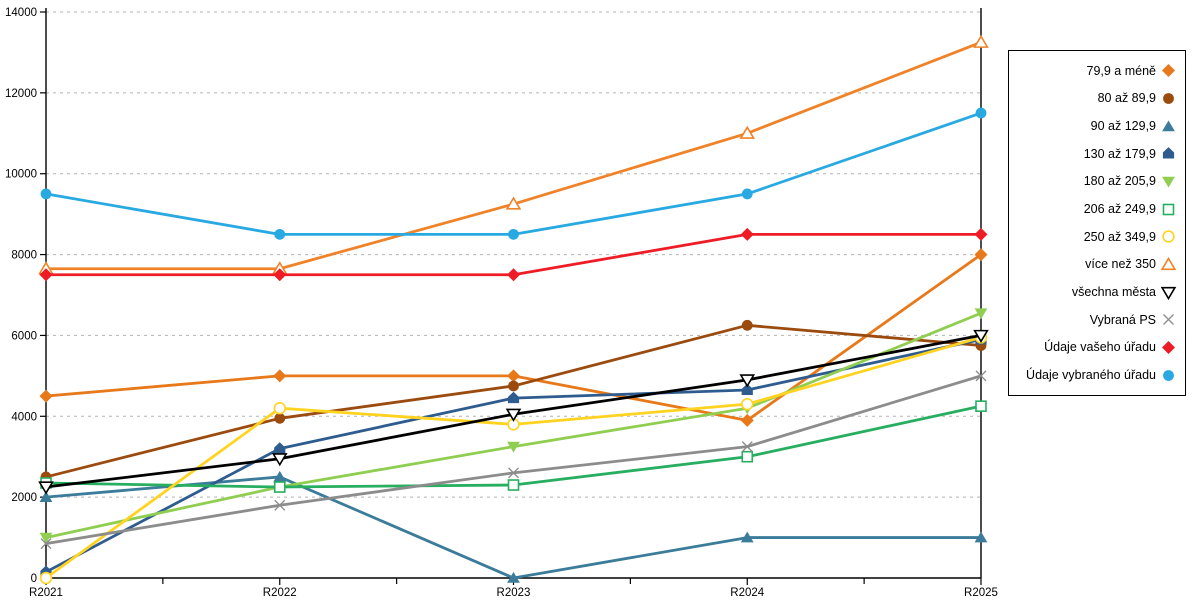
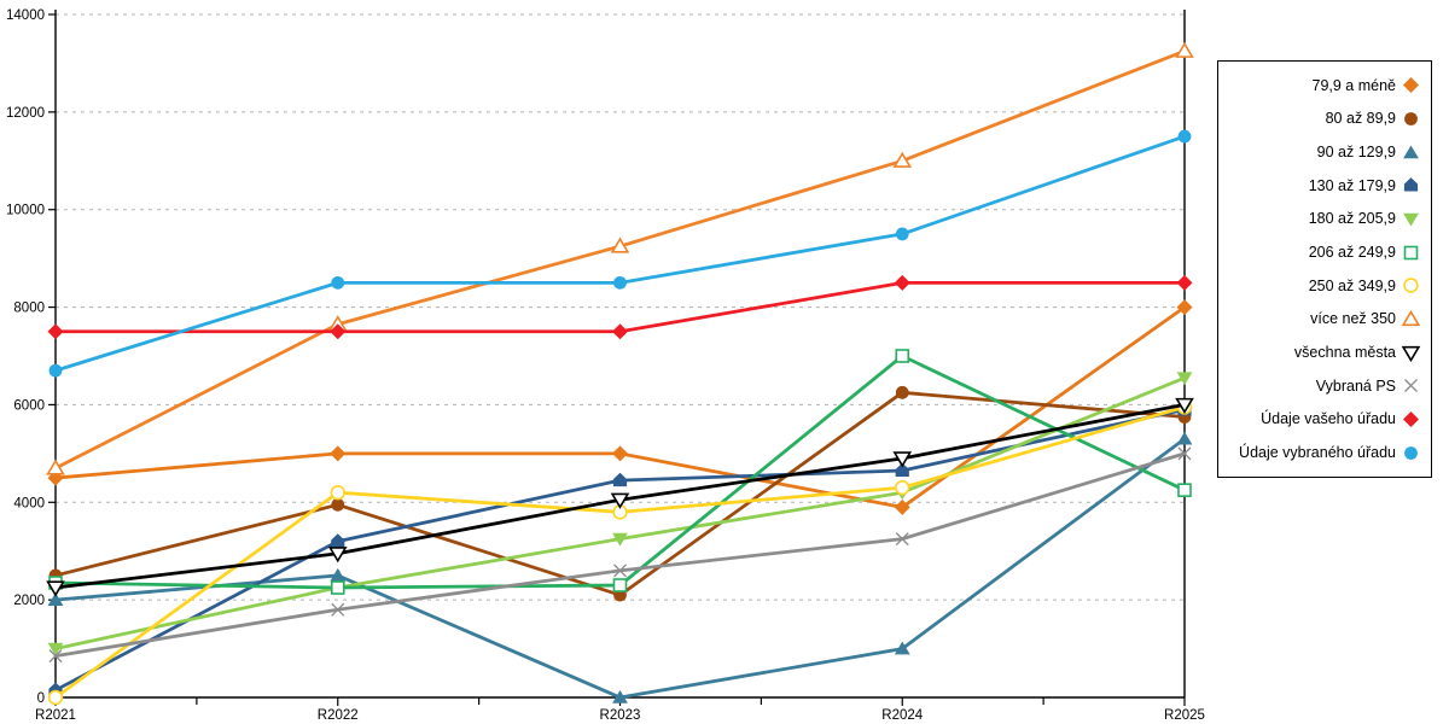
více než 350/R2021: 7600 -> 4700
Údaje vybraného úřadu/R2021: 9500 -> 6700
80 až 89,9/R2023: 4800 -> 2100
206 až 249,9/R2024: 3000 -> 7000
90 až 129,9/R2025: 1000 -> 5300
